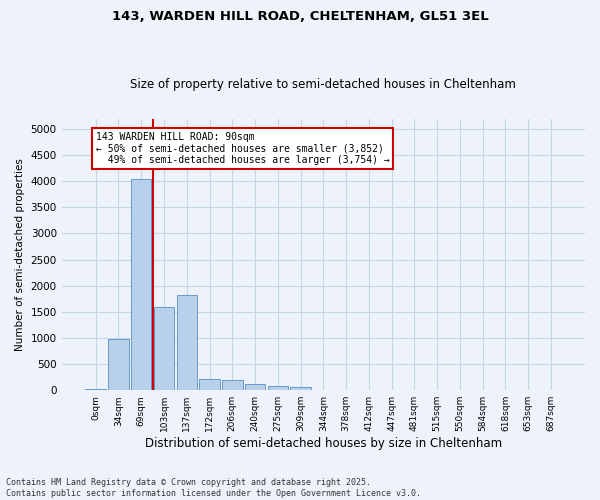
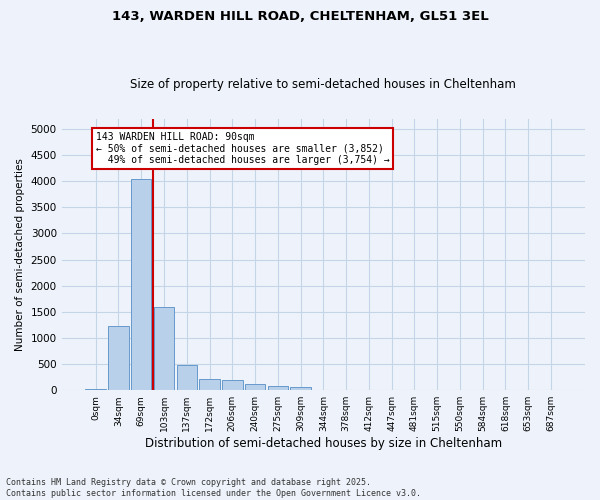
34sqm: 980 -> 1220
137sqm: 1820 -> 480
